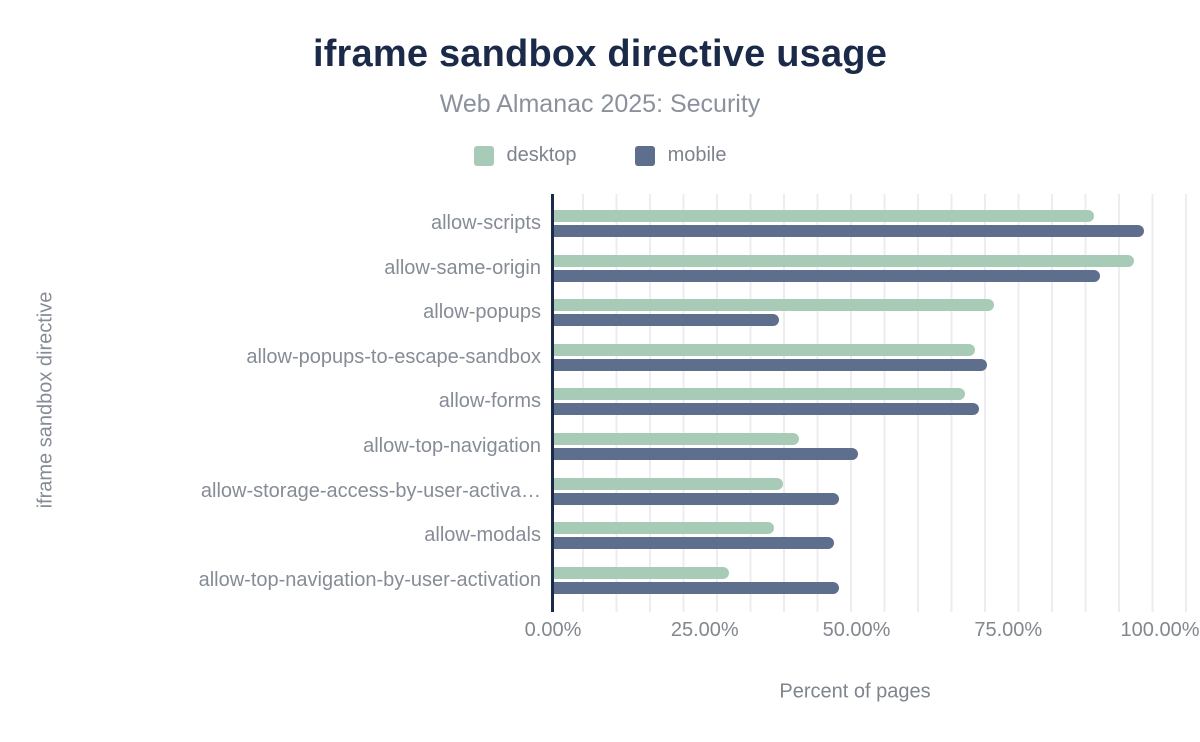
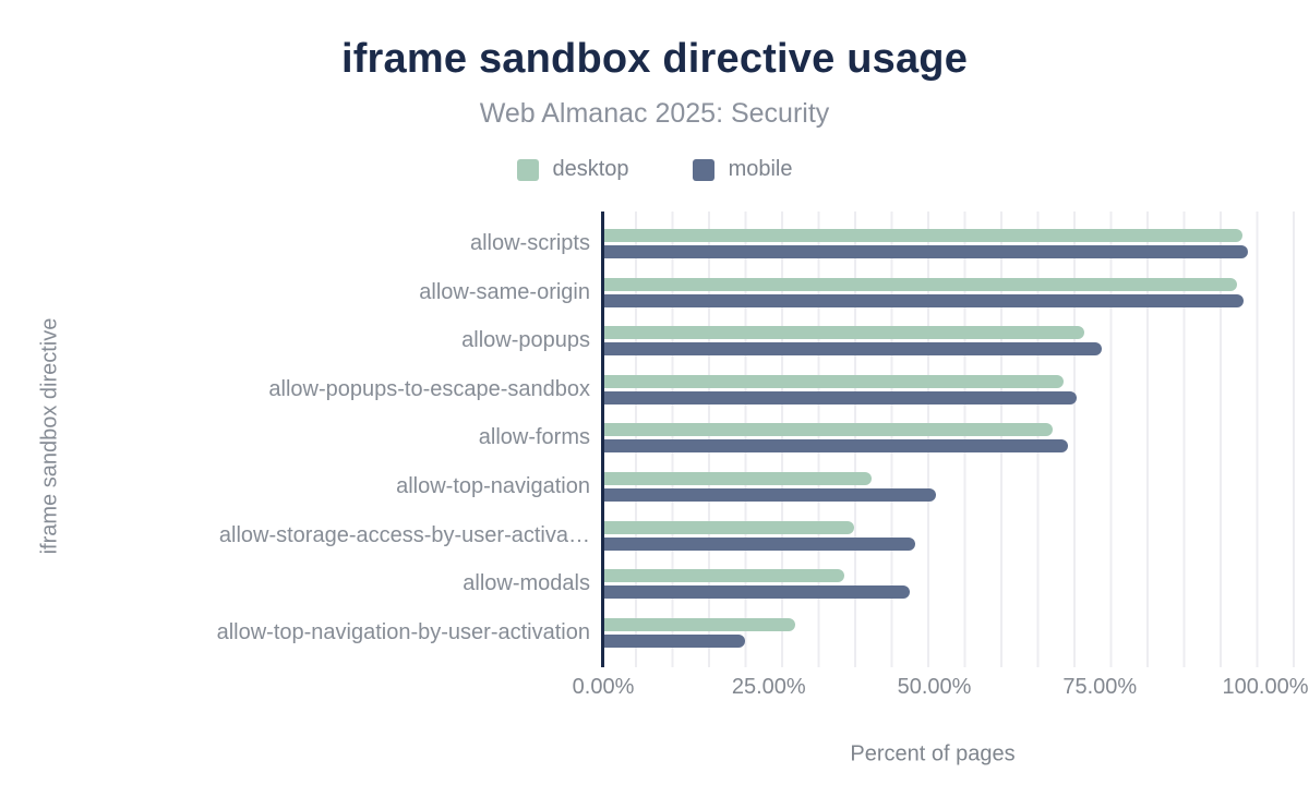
desktop/allow-scripts: 89% -> 96%
mobile/allow-same-origin: 90% -> 96%
mobile/allow-popups: 37% -> 75%
mobile/allow-top-navigation-by-user-activation: 47% -> 21%
